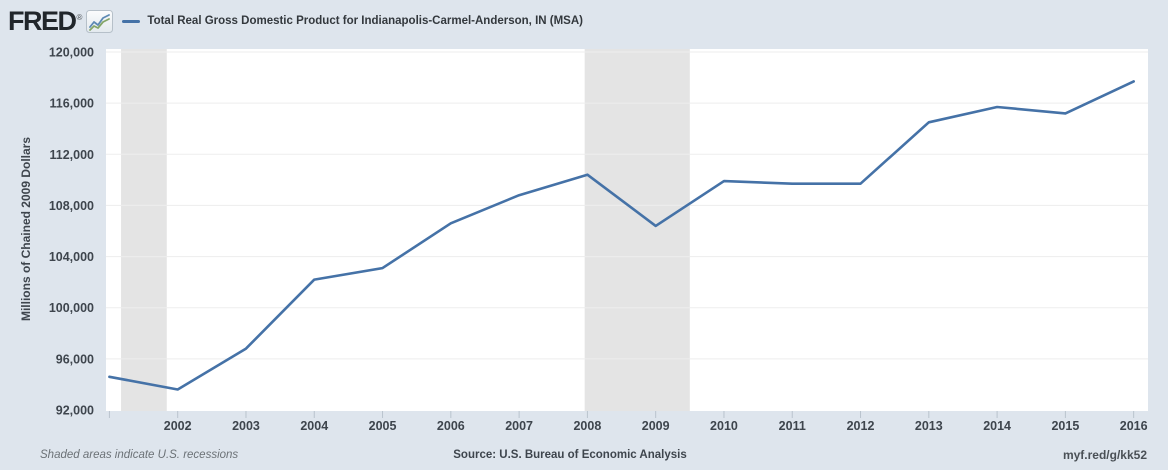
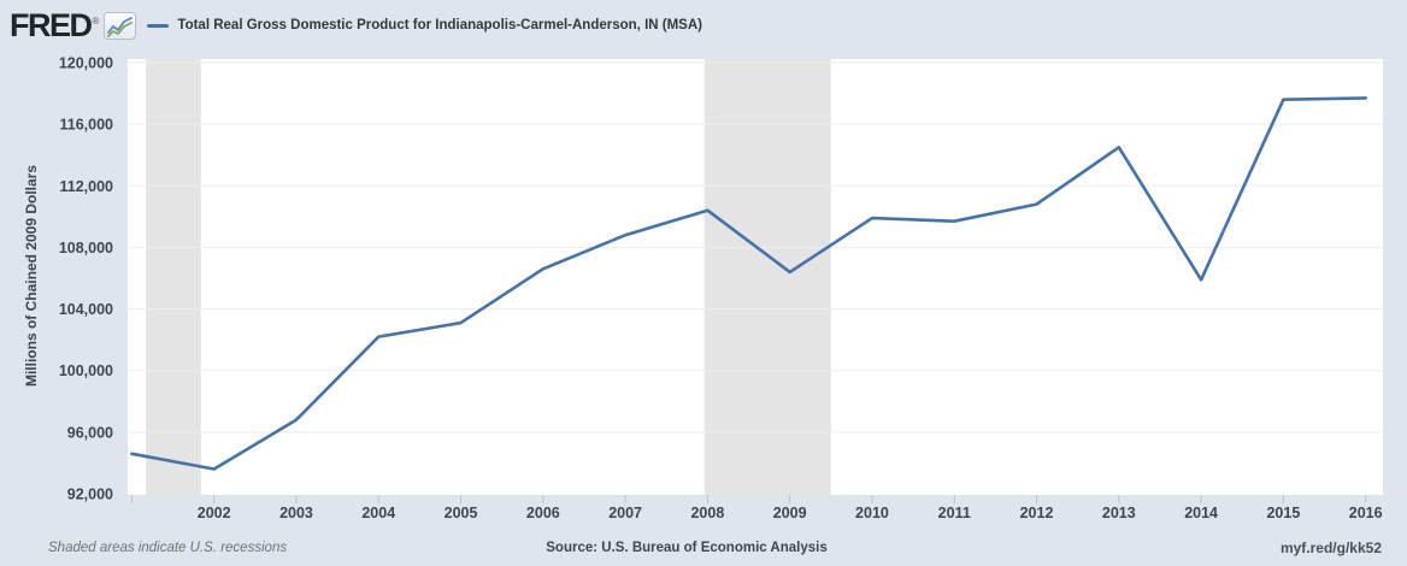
2012: 109700 -> 110800
2014: 115700 -> 105900
2015: 115200 -> 117600
